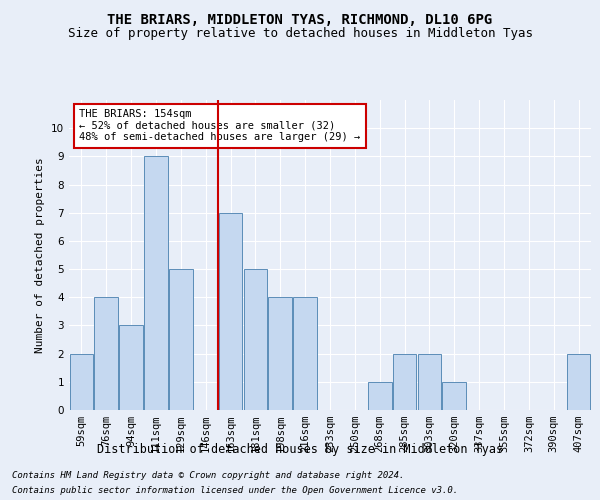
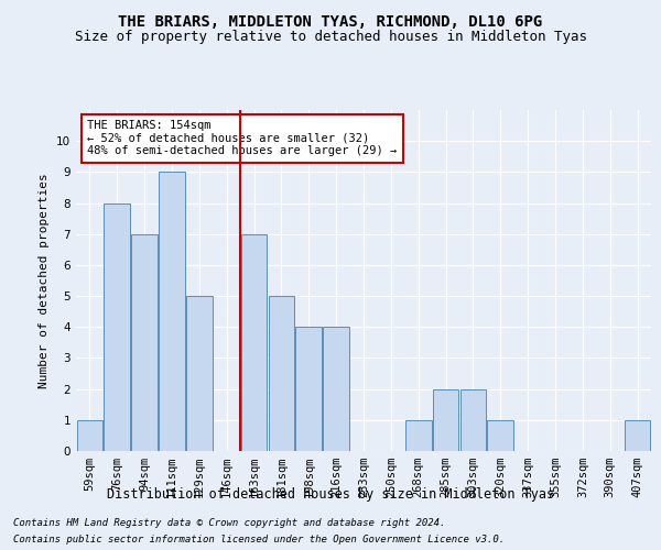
59sqm: 2 -> 1
76sqm: 4 -> 8
94sqm: 3 -> 7
407sqm: 2 -> 1
